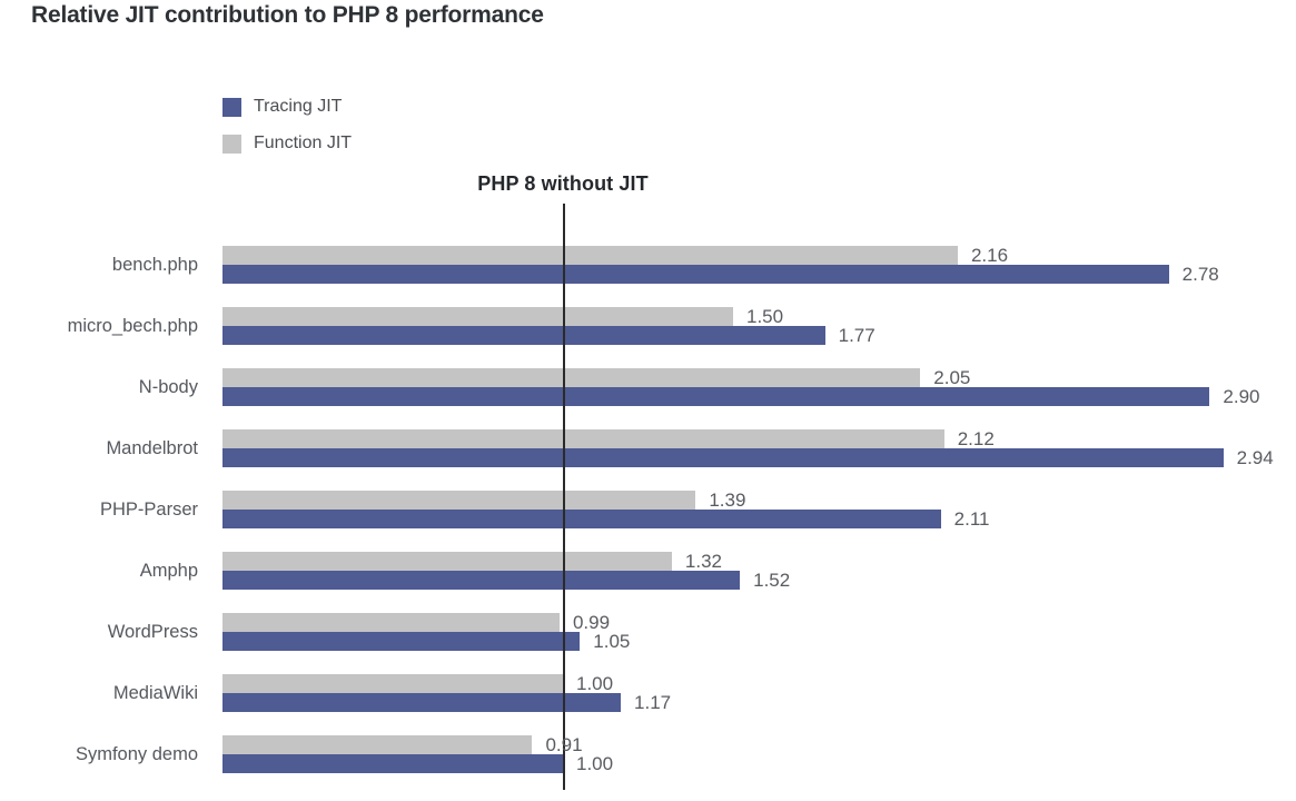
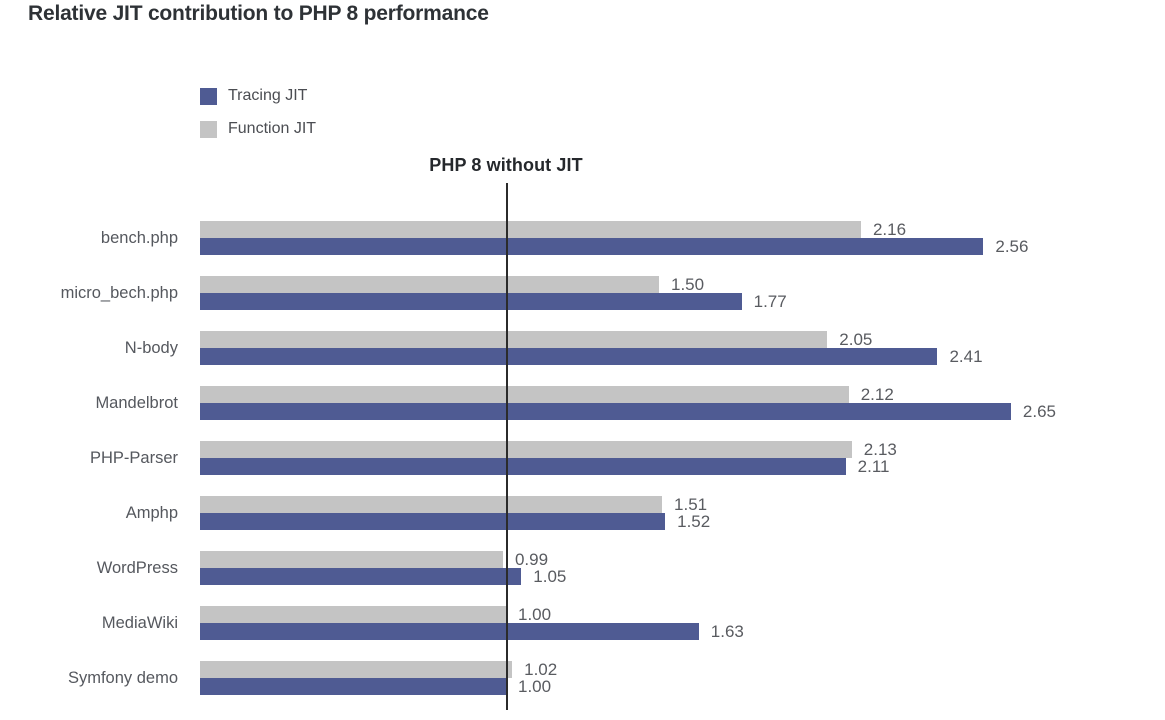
Tracing JIT/bench.php: 2.78 -> 2.56
Tracing JIT/N-body: 2.90 -> 2.41
Tracing JIT/Mandelbrot: 2.94 -> 2.65
Function JIT/PHP-Parser: 1.39 -> 2.13
Function JIT/Amphp: 1.32 -> 1.51
Tracing JIT/MediaWiki: 1.17 -> 1.63
Function JIT/Symfony demo: 0.91 -> 1.02
